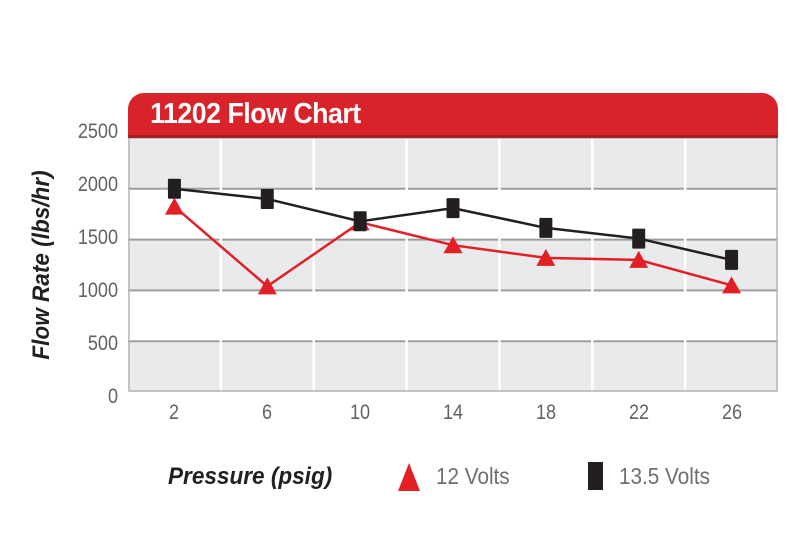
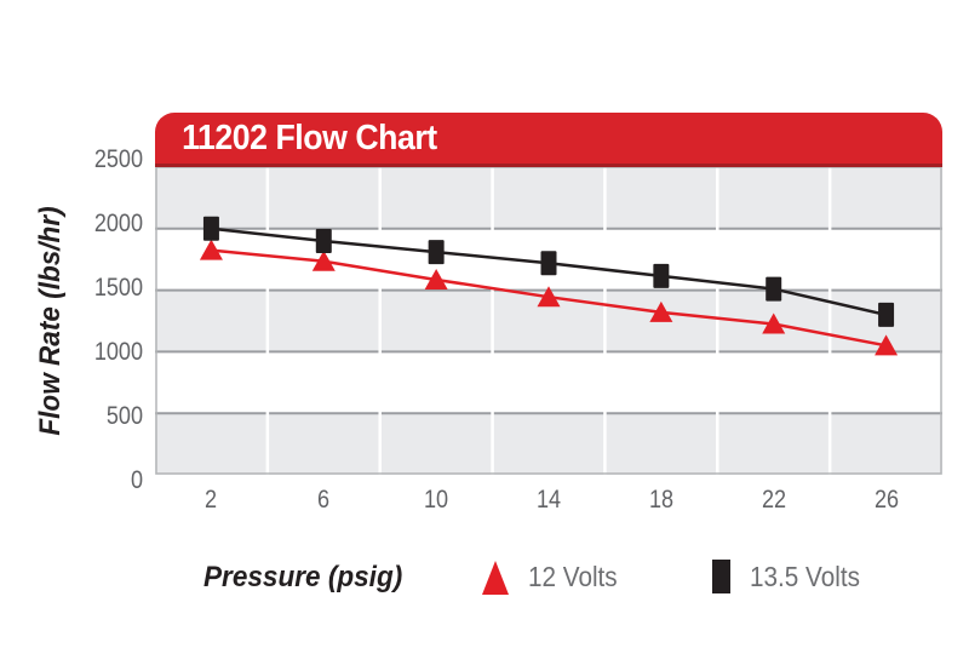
12 Volts/6: 1040 -> 1740
12 Volts/10: 1670 -> 1580
13.5 Volts/10: 1680 -> 1810
13.5 Volts/14: 1810 -> 1720
12 Volts/22: 1300 -> 1220
